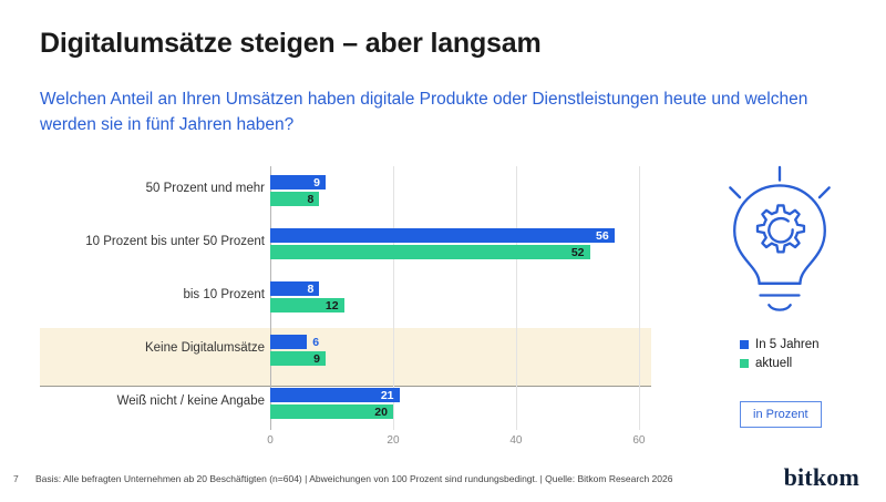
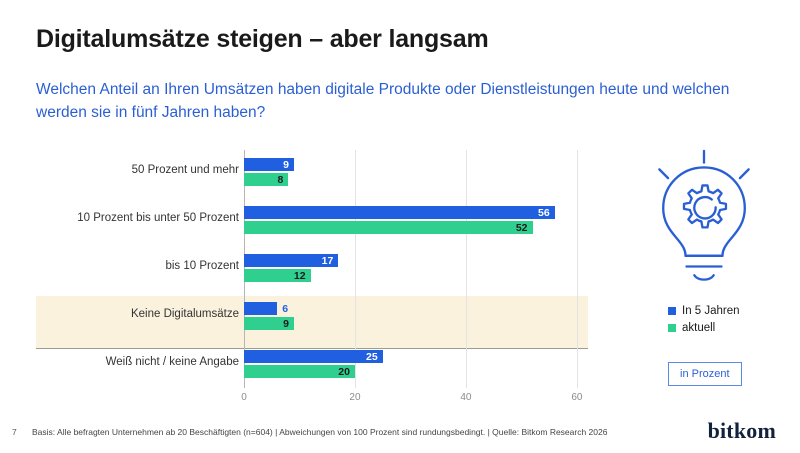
In 5 Jahren/bis 10 Prozent: 8 -> 17
In 5 Jahren/Weiß nicht / keine Angabe: 21 -> 25
